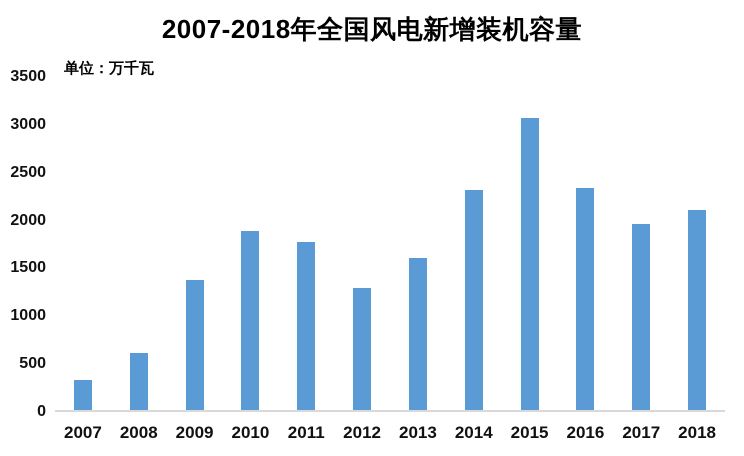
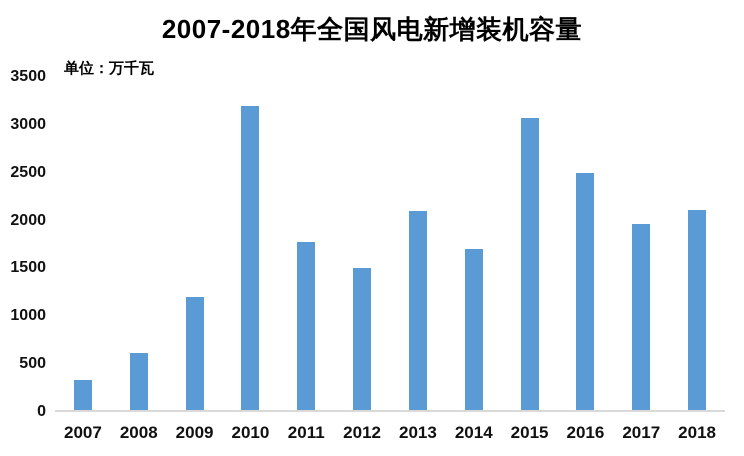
2009: 1400 -> 1200
2010: 1900 -> 3200
2012: 1300 -> 1500
2013: 1600 -> 2100
2014: 2300 -> 1700
2016: 2300 -> 2500
